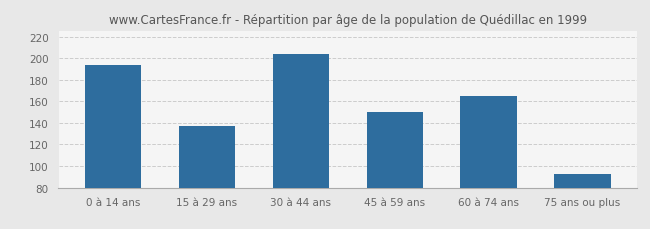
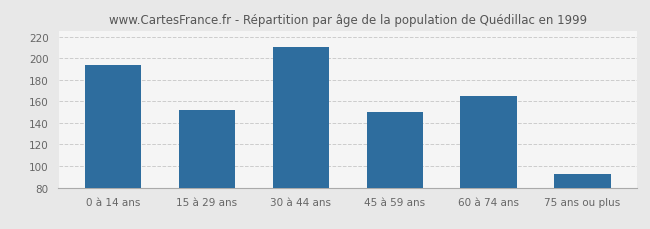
15 à 29 ans: 137 -> 152
30 à 44 ans: 204 -> 210
